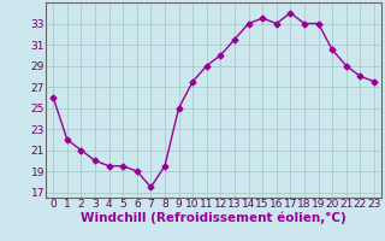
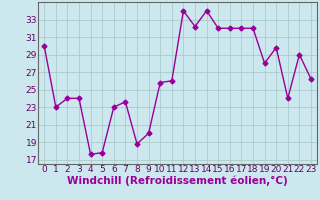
0: 26.0 -> 30.0
1: 22.0 -> 23.0
2: 21.0 -> 24.0
3: 20.0 -> 24.0
4: 19.5 -> 17.6
5: 19.5 -> 17.8
6: 19.0 -> 23.0
7: 17.5 -> 23.6
8: 19.5 -> 18.8
9: 25.0 -> 20.0
10: 27.5 -> 25.8
11: 29.0 -> 26.0
12: 30.0 -> 34.0
13: 31.5 -> 32.2
14: 33.0 -> 34.0
15: 33.5 -> 32.0
16: 33.0 -> 32.0
17: 34.0 -> 32.0
18: 33.0 -> 32.0
19: 33.0 -> 28.0
20: 30.5 -> 29.8
21: 29.0 -> 24.0
22: 28.0 -> 29.0
23: 27.5 -> 26.2
